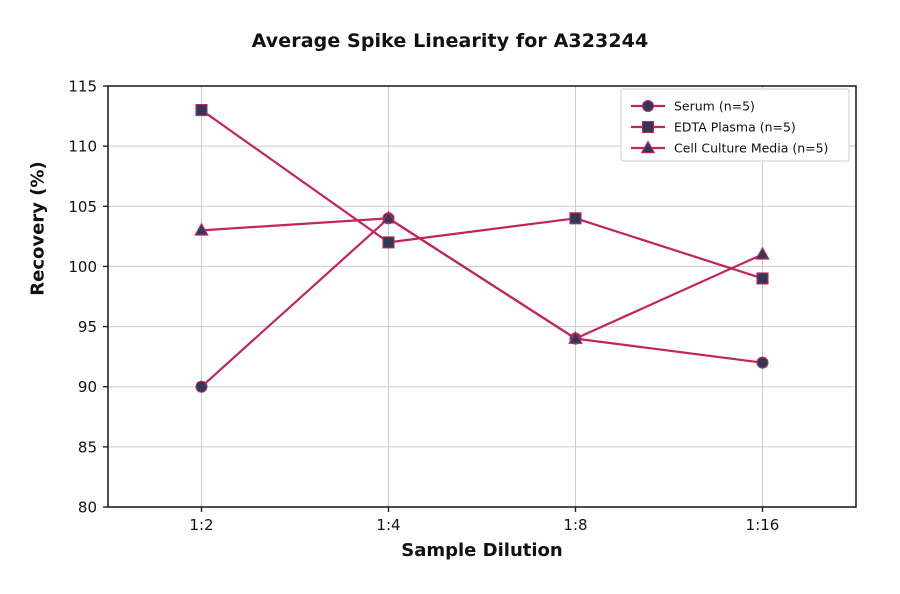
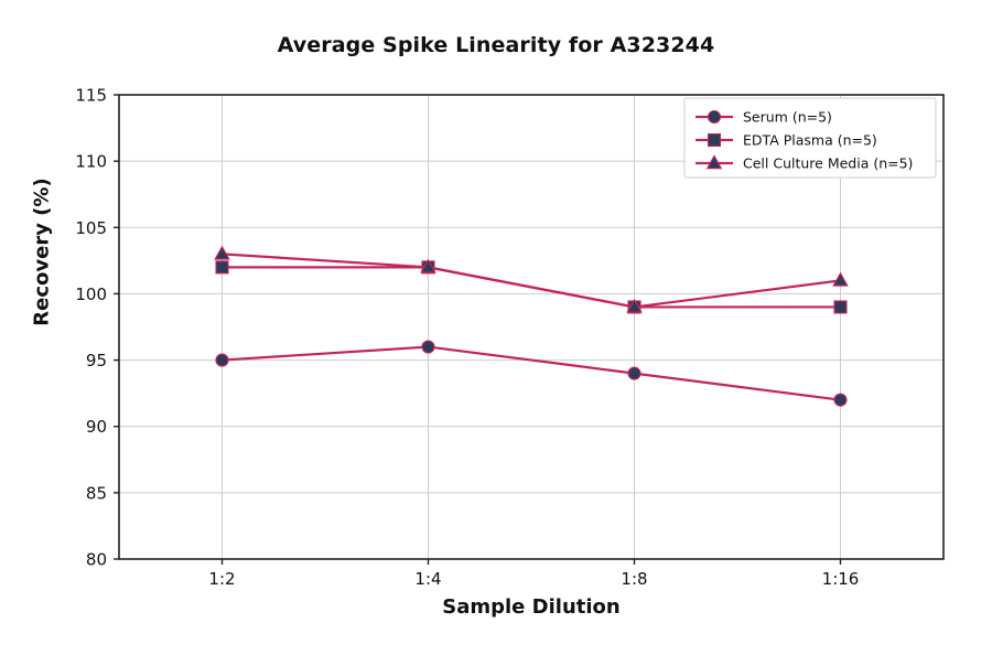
Serum (n=5)/1:2: 90 -> 95
EDTA Plasma (n=5)/1:2: 113 -> 102
Serum (n=5)/1:4: 104 -> 96
Cell Culture Media (n=5)/1:4: 104 -> 102
EDTA Plasma (n=5)/1:8: 104 -> 99
Cell Culture Media (n=5)/1:8: 94 -> 99
